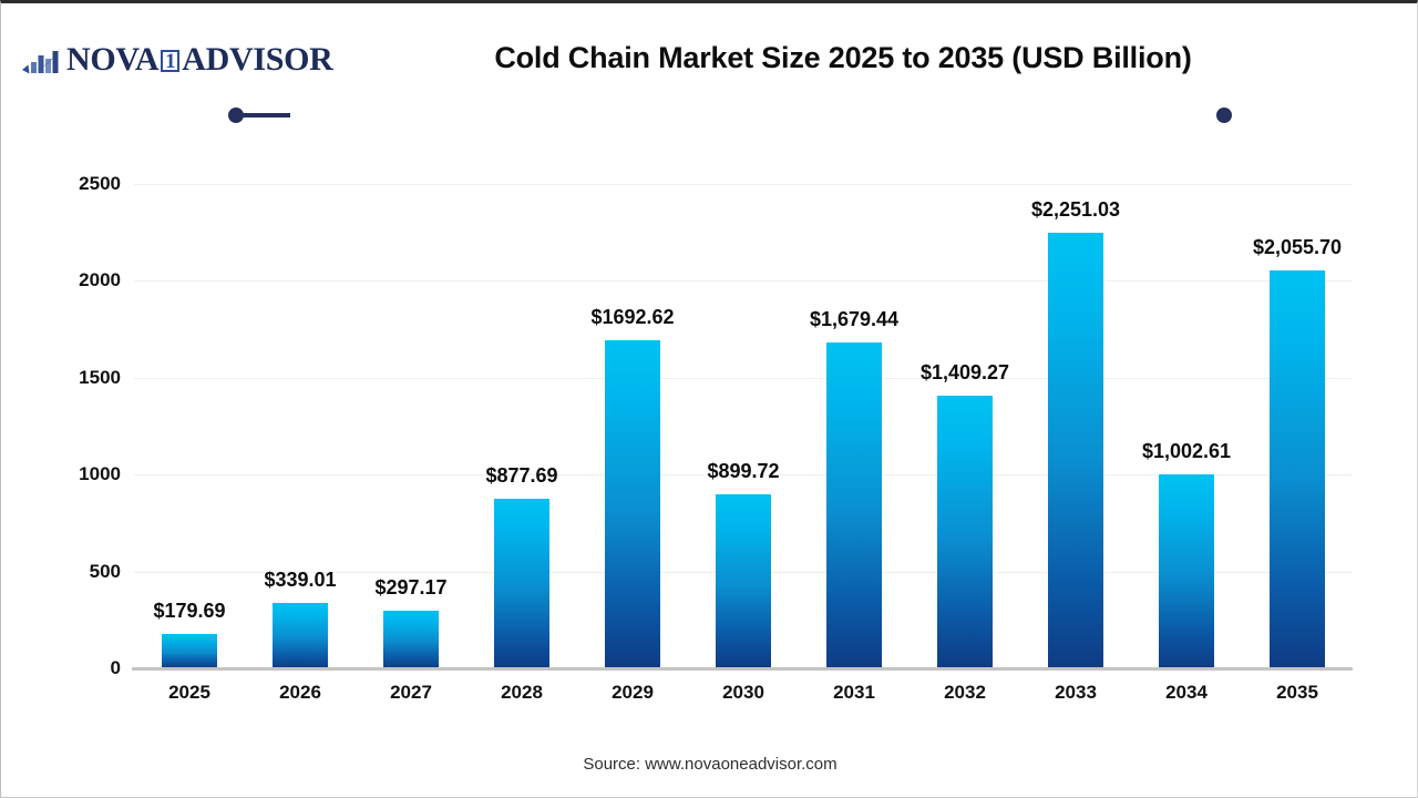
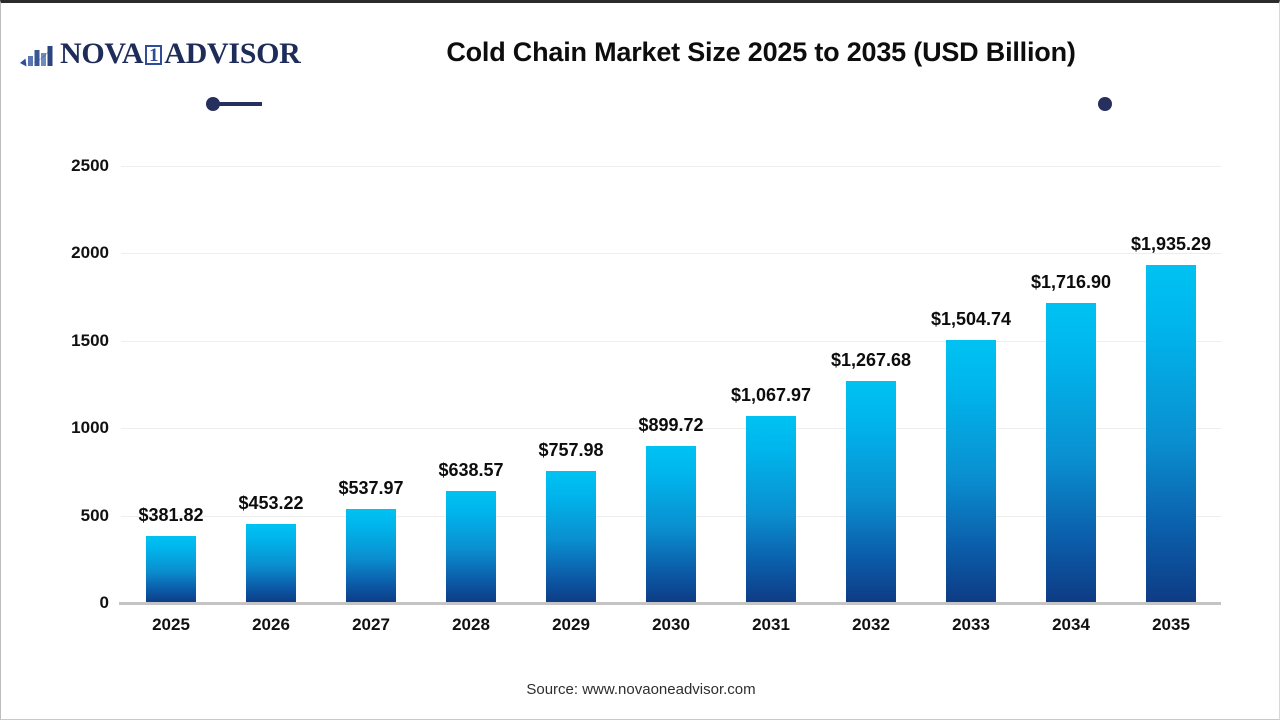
2025: $179.69 -> $381.82
2026: $339.01 -> $453.22
2027: $297.17 -> $537.97
2028: $877.69 -> $638.57
2029: $1692.62 -> $757.98
2031: $1,679.44 -> $1,067.97
2032: $1,409.27 -> $1,267.68
2033: $2,251.03 -> $1,504.74
2034: $1,002.61 -> $1,716.90
2035: $2,055.70 -> $1,935.29
